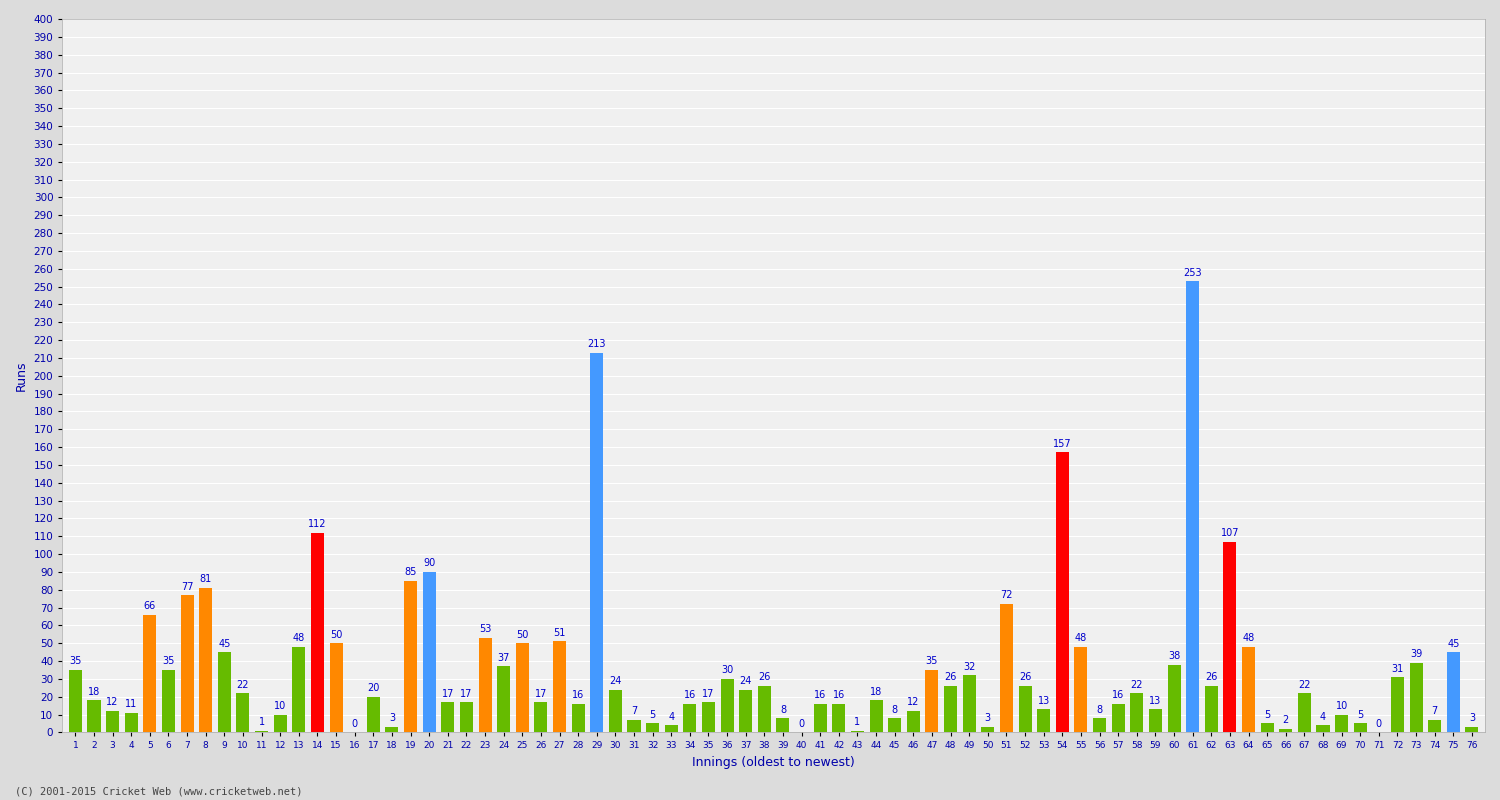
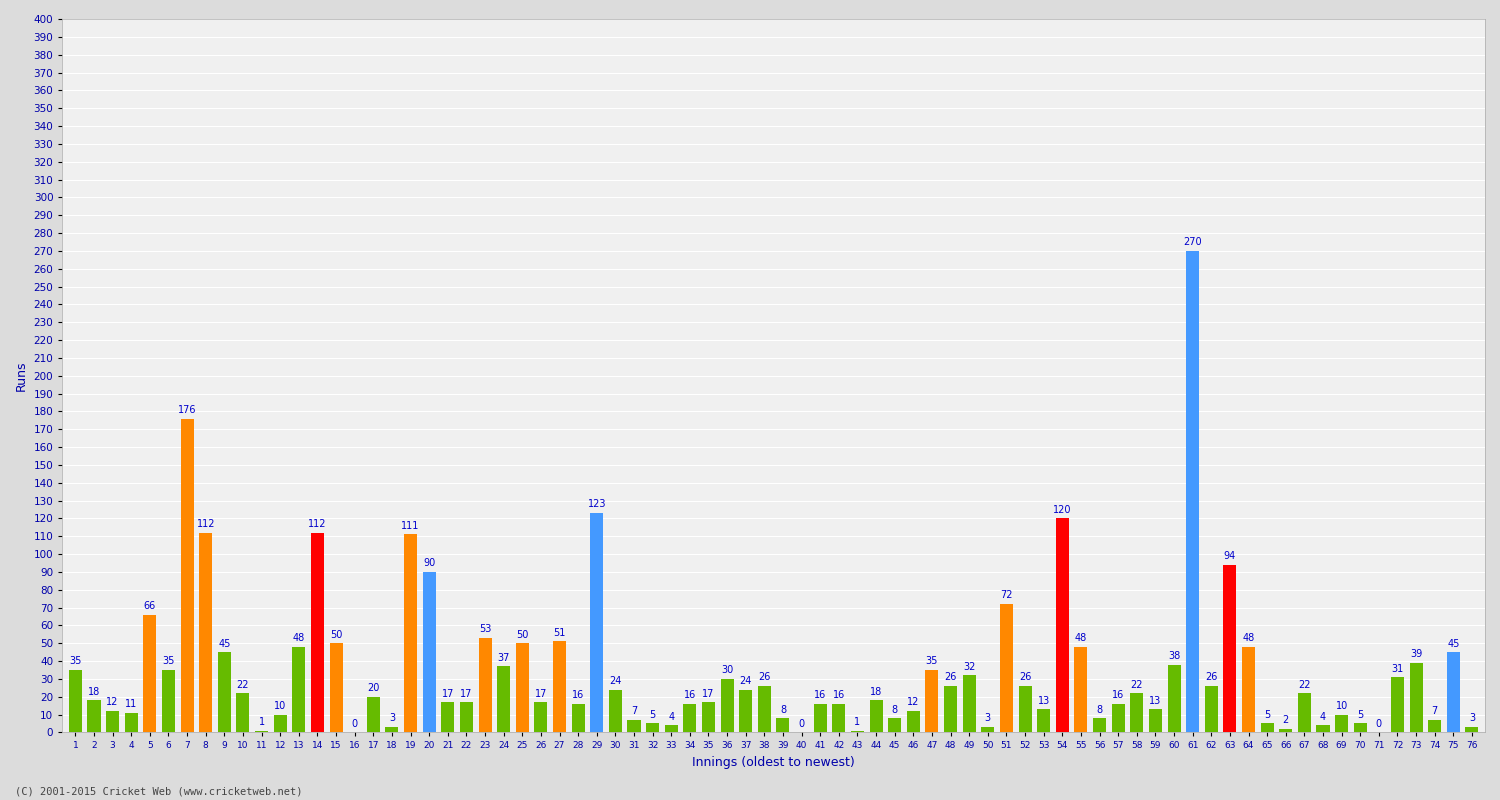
7: 77 -> 176
8: 81 -> 112
19: 85 -> 111
29: 213 -> 123
54: 157 -> 120
61: 253 -> 270
63: 107 -> 94
